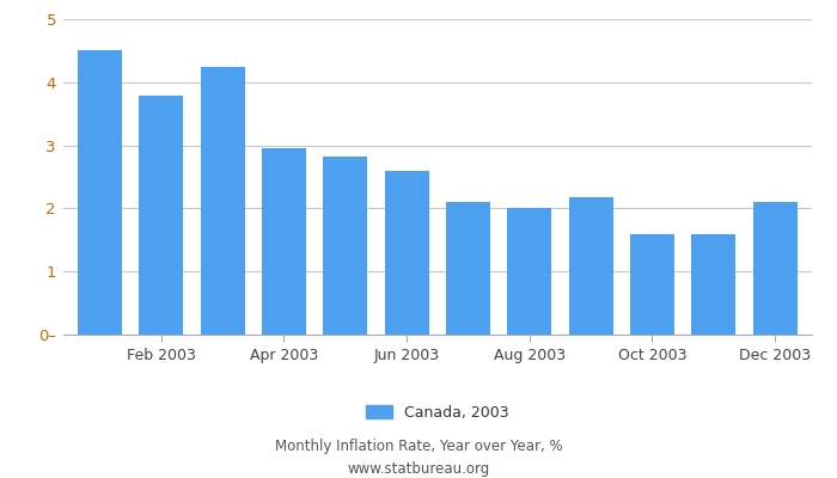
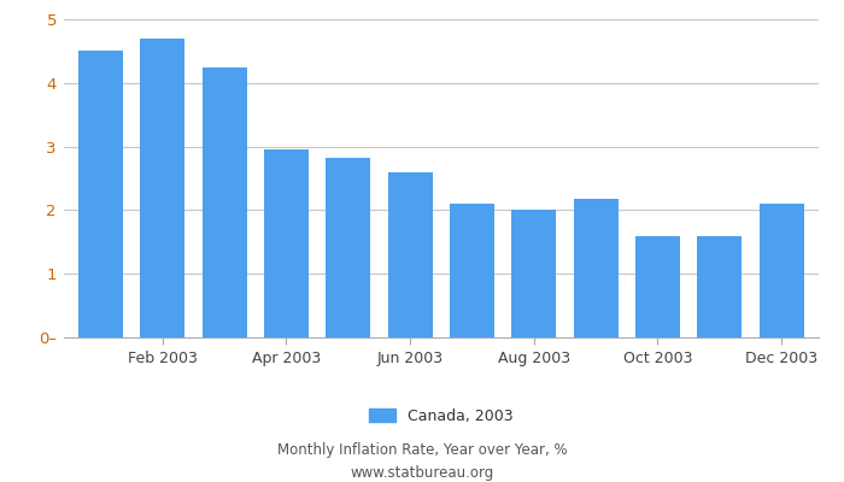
Feb 2003: 3.78 -> 4.70
